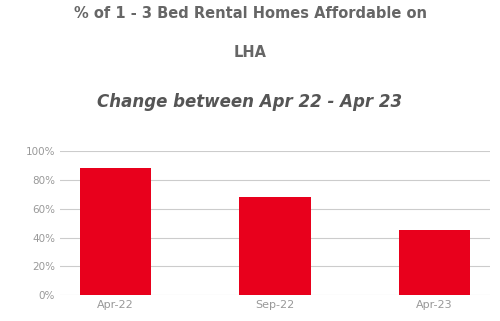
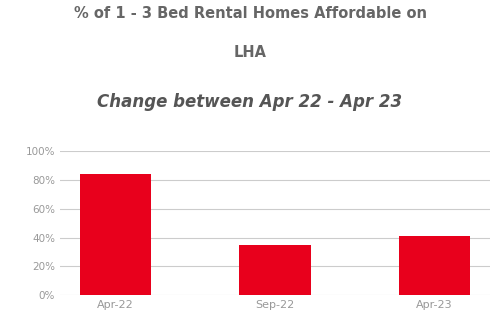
Apr-22: 88% -> 84%
Sep-22: 68% -> 35%
Apr-23: 45% -> 41%
